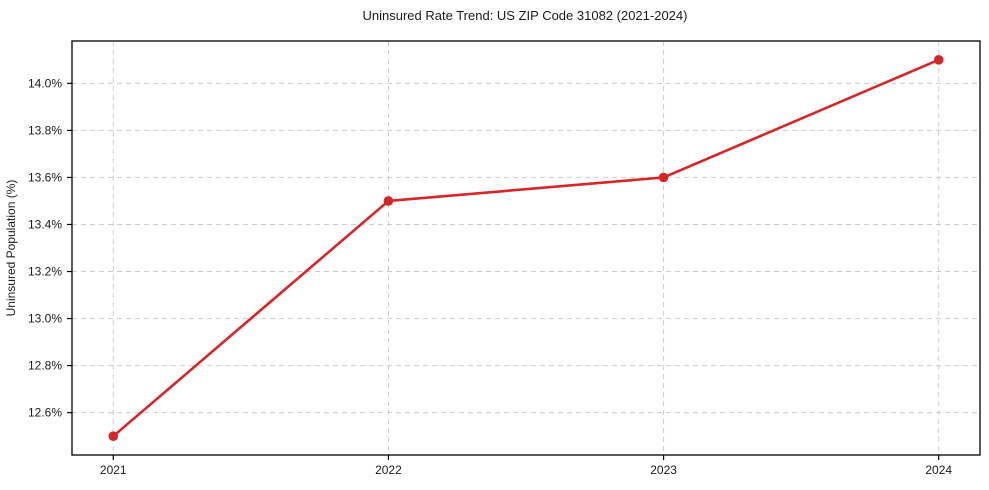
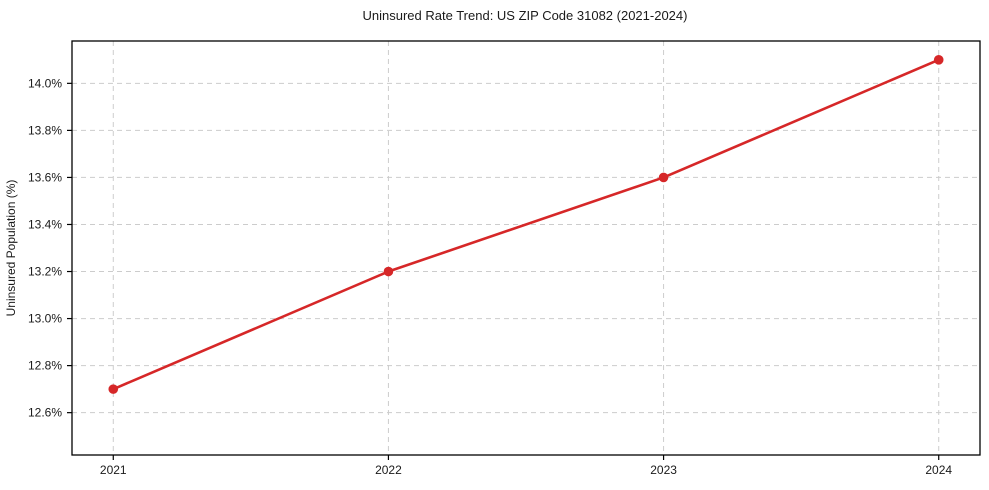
2021: 12.5% -> 12.7%
2022: 13.5% -> 13.2%
